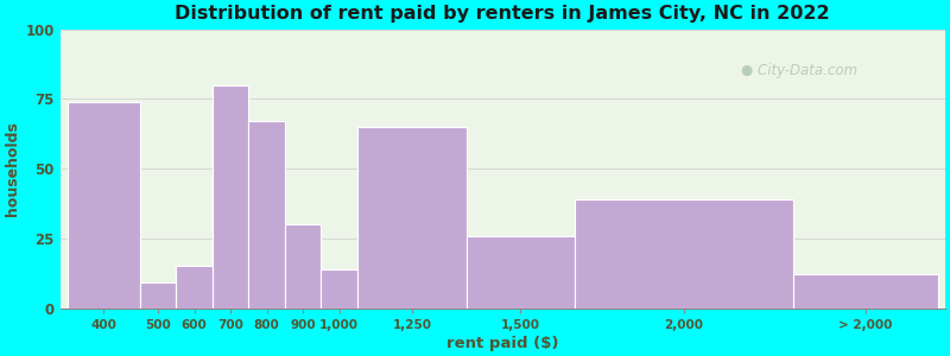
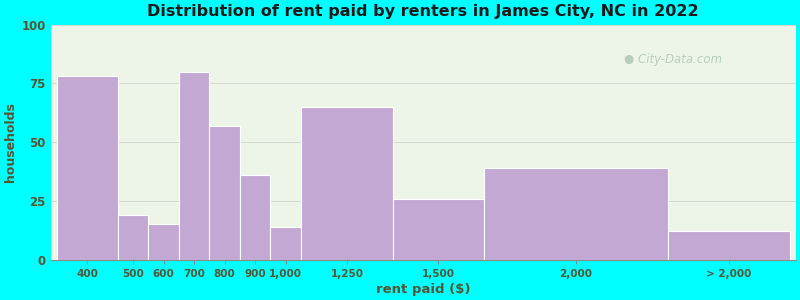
400: 74 -> 78
500: 9 -> 19
800: 67 -> 57
900: 30 -> 36
